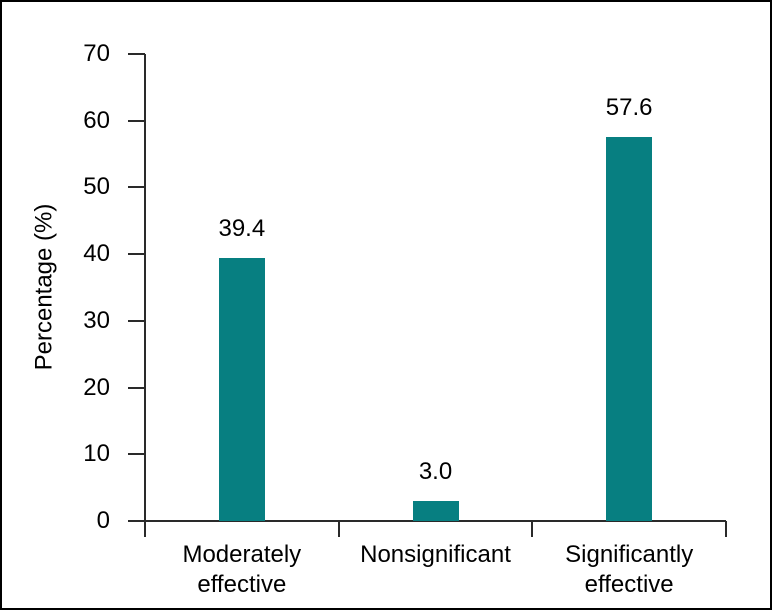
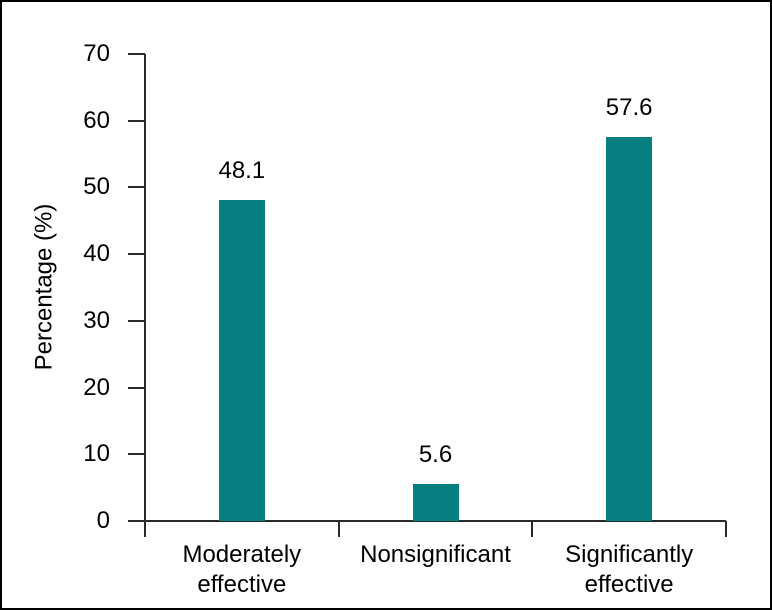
Moderately effective: 39.4 -> 48.1
Nonsignificant: 3.0 -> 5.6
